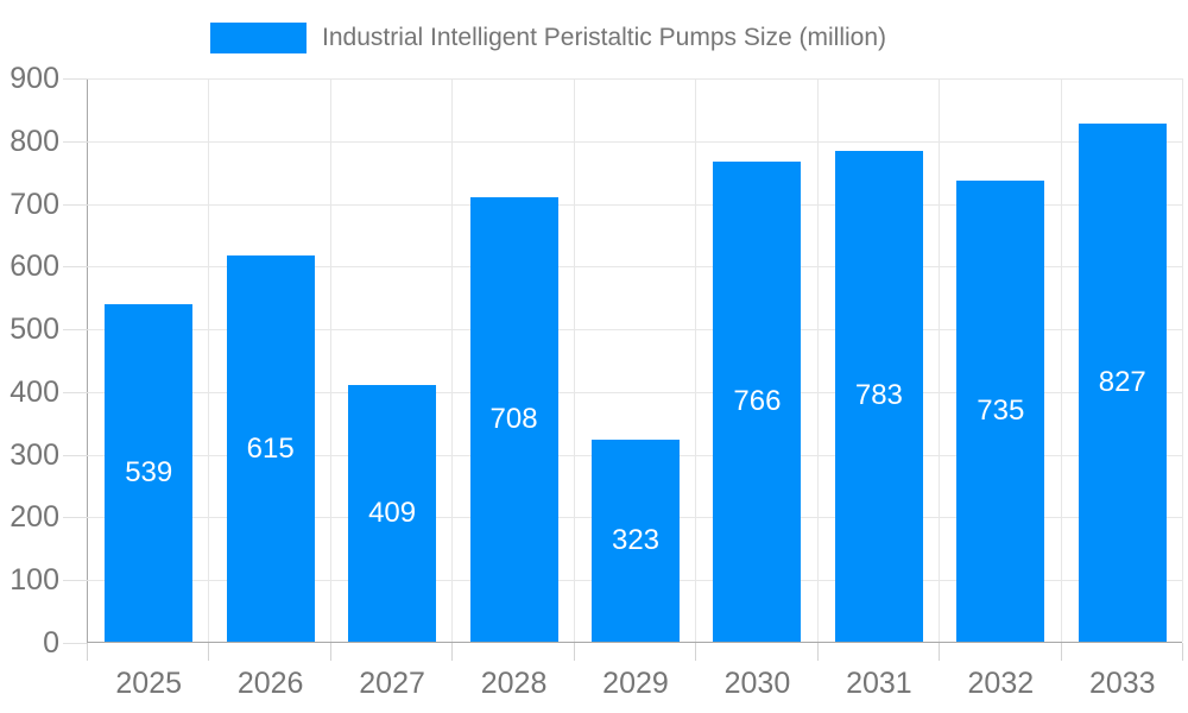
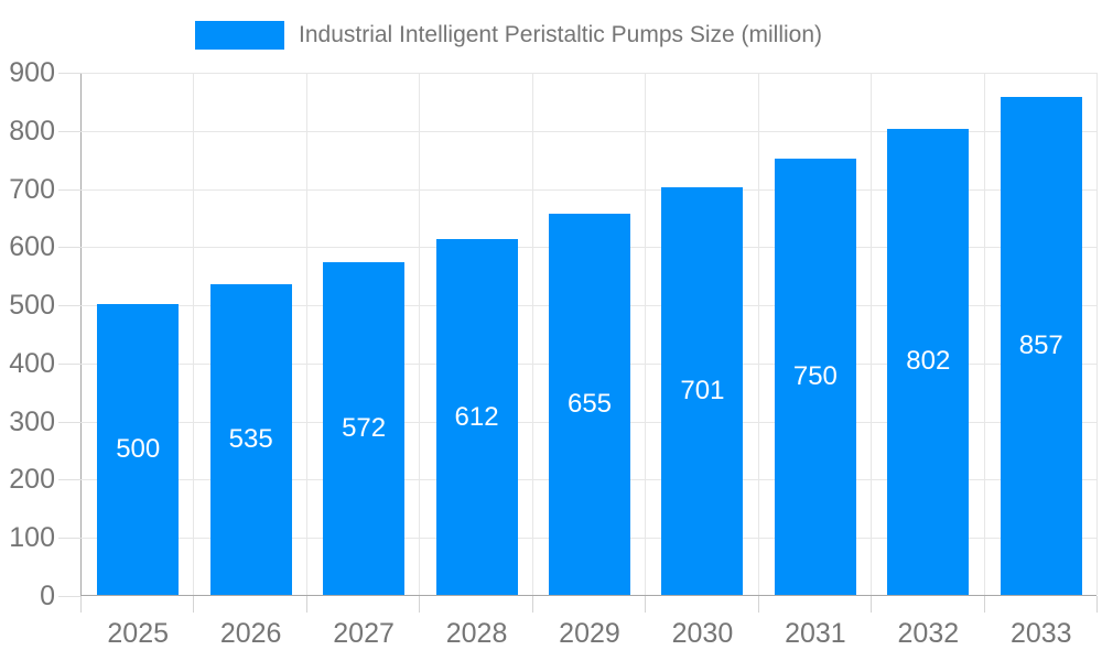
2025: 539 -> 500
2026: 615 -> 535
2027: 409 -> 572
2028: 708 -> 612
2029: 323 -> 655
2030: 766 -> 701
2031: 783 -> 750
2032: 735 -> 802
2033: 827 -> 857
